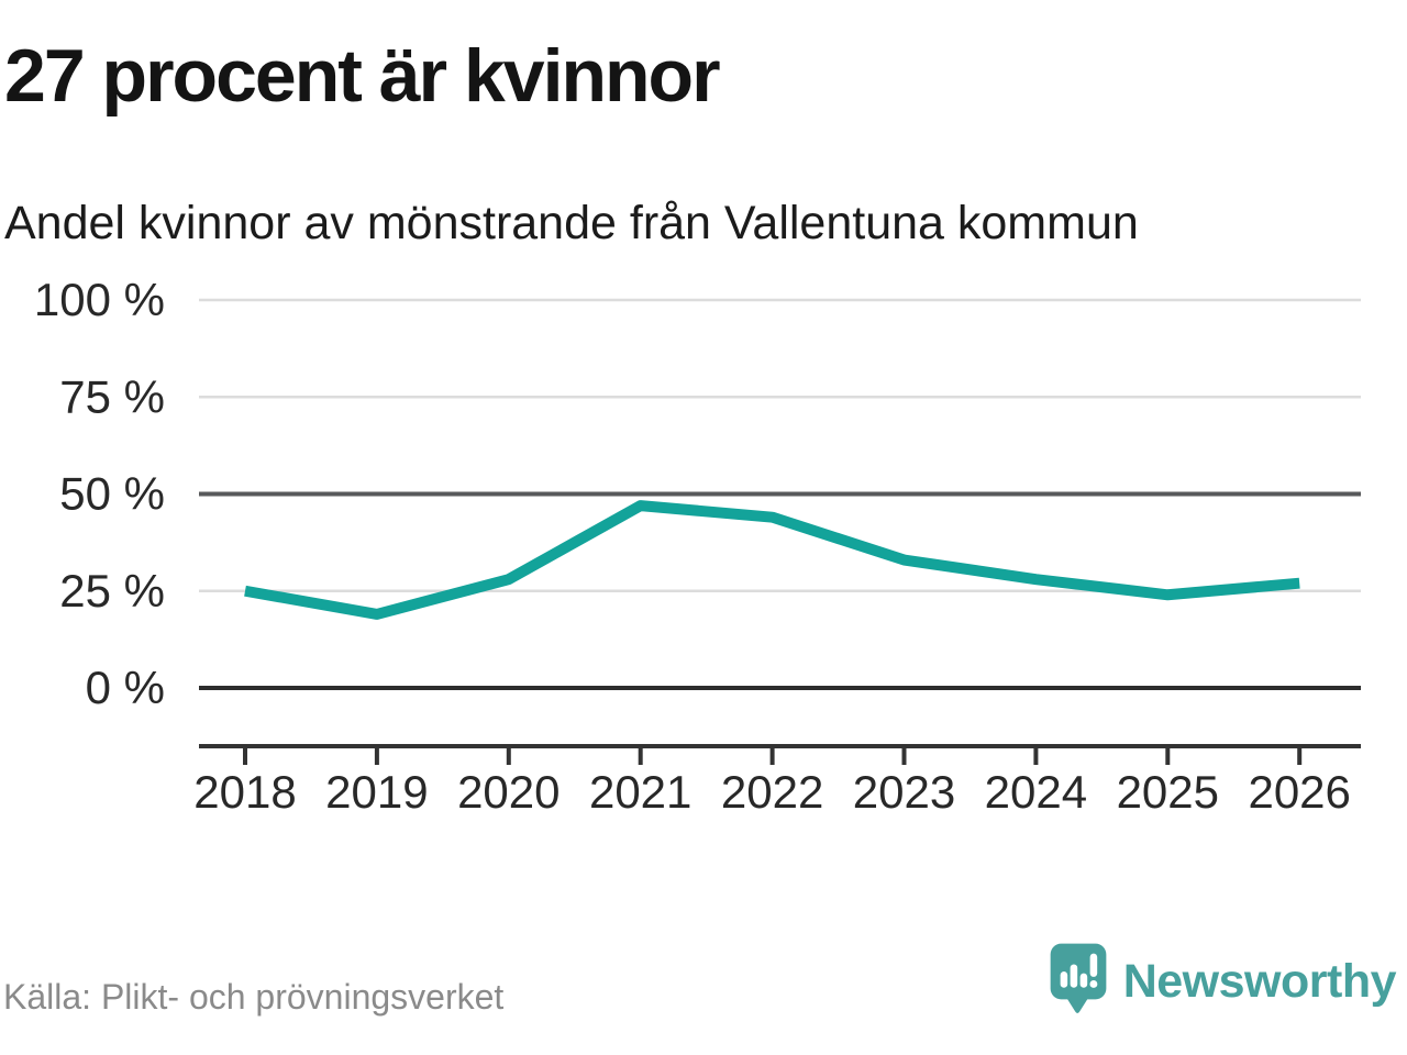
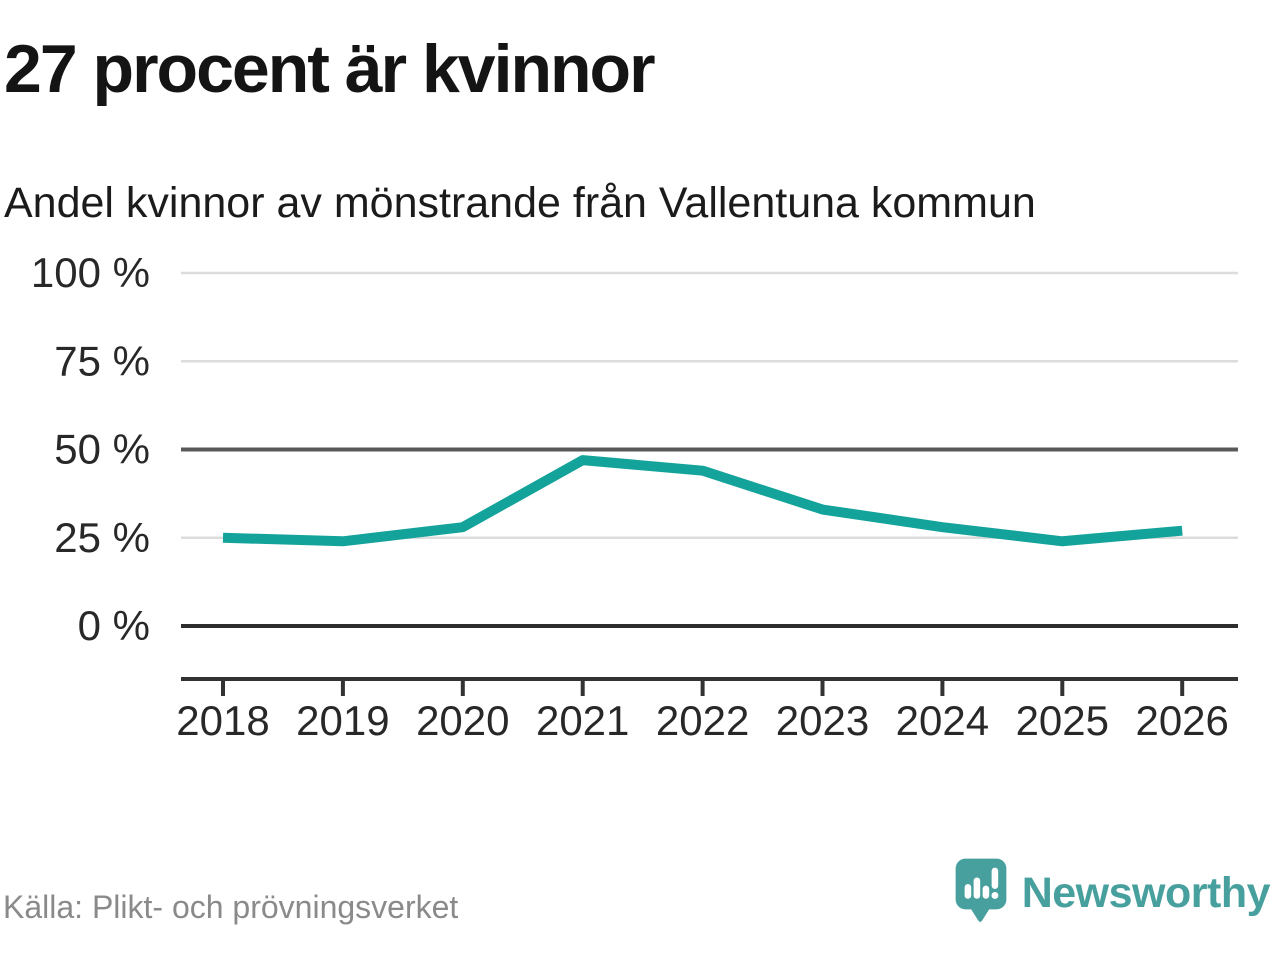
2019: 19% -> 24%
